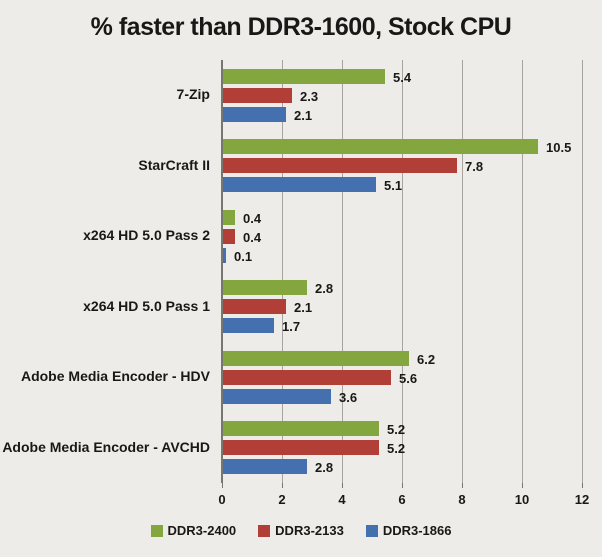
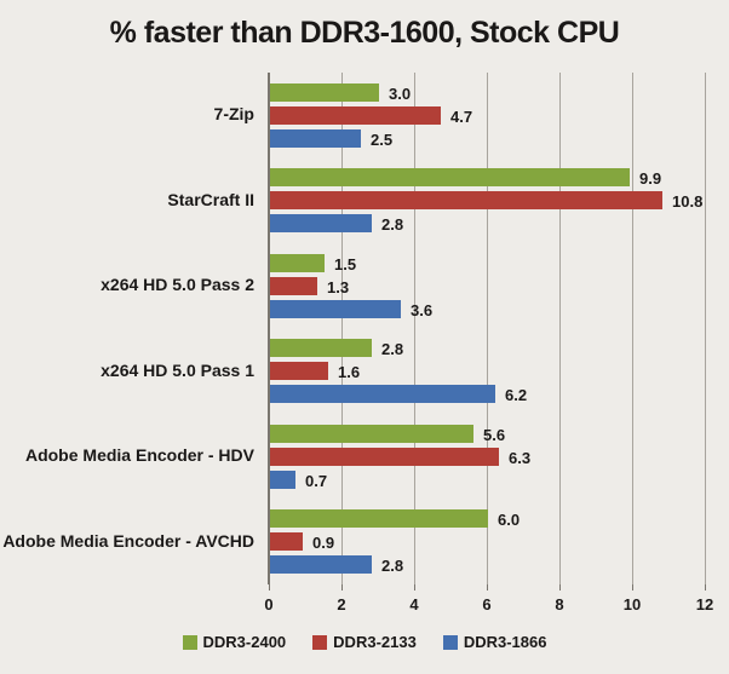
DDR3-2400/7-Zip: 5.4 -> 3.0
DDR3-2133/7-Zip: 2.3 -> 4.7
DDR3-1866/7-Zip: 2.1 -> 2.5
DDR3-2400/StarCraft II: 10.5 -> 9.9
DDR3-2133/StarCraft II: 7.8 -> 10.8
DDR3-1866/StarCraft II: 5.1 -> 2.8
DDR3-2400/x264 HD 5.0 Pass 2: 0.4 -> 1.5
DDR3-2133/x264 HD 5.0 Pass 2: 0.4 -> 1.3
DDR3-1866/x264 HD 5.0 Pass 2: 0.1 -> 3.6
DDR3-2133/x264 HD 5.0 Pass 1: 2.1 -> 1.6
DDR3-1866/x264 HD 5.0 Pass 1: 1.7 -> 6.2
DDR3-2400/Adobe Media Encoder - HDV: 6.2 -> 5.6
DDR3-2133/Adobe Media Encoder - HDV: 5.6 -> 6.3
DDR3-1866/Adobe Media Encoder - HDV: 3.6 -> 0.7
DDR3-2400/Adobe Media Encoder - AVCHD: 5.2 -> 6.0
DDR3-2133/Adobe Media Encoder - AVCHD: 5.2 -> 0.9
